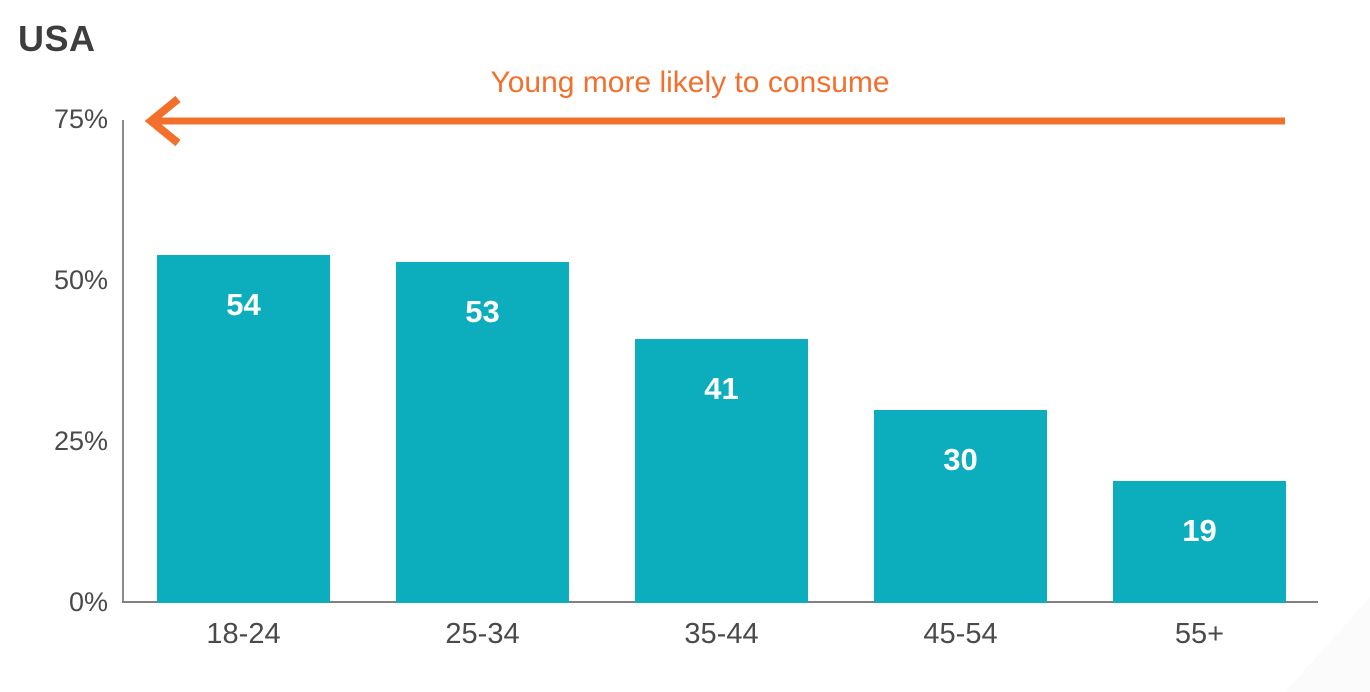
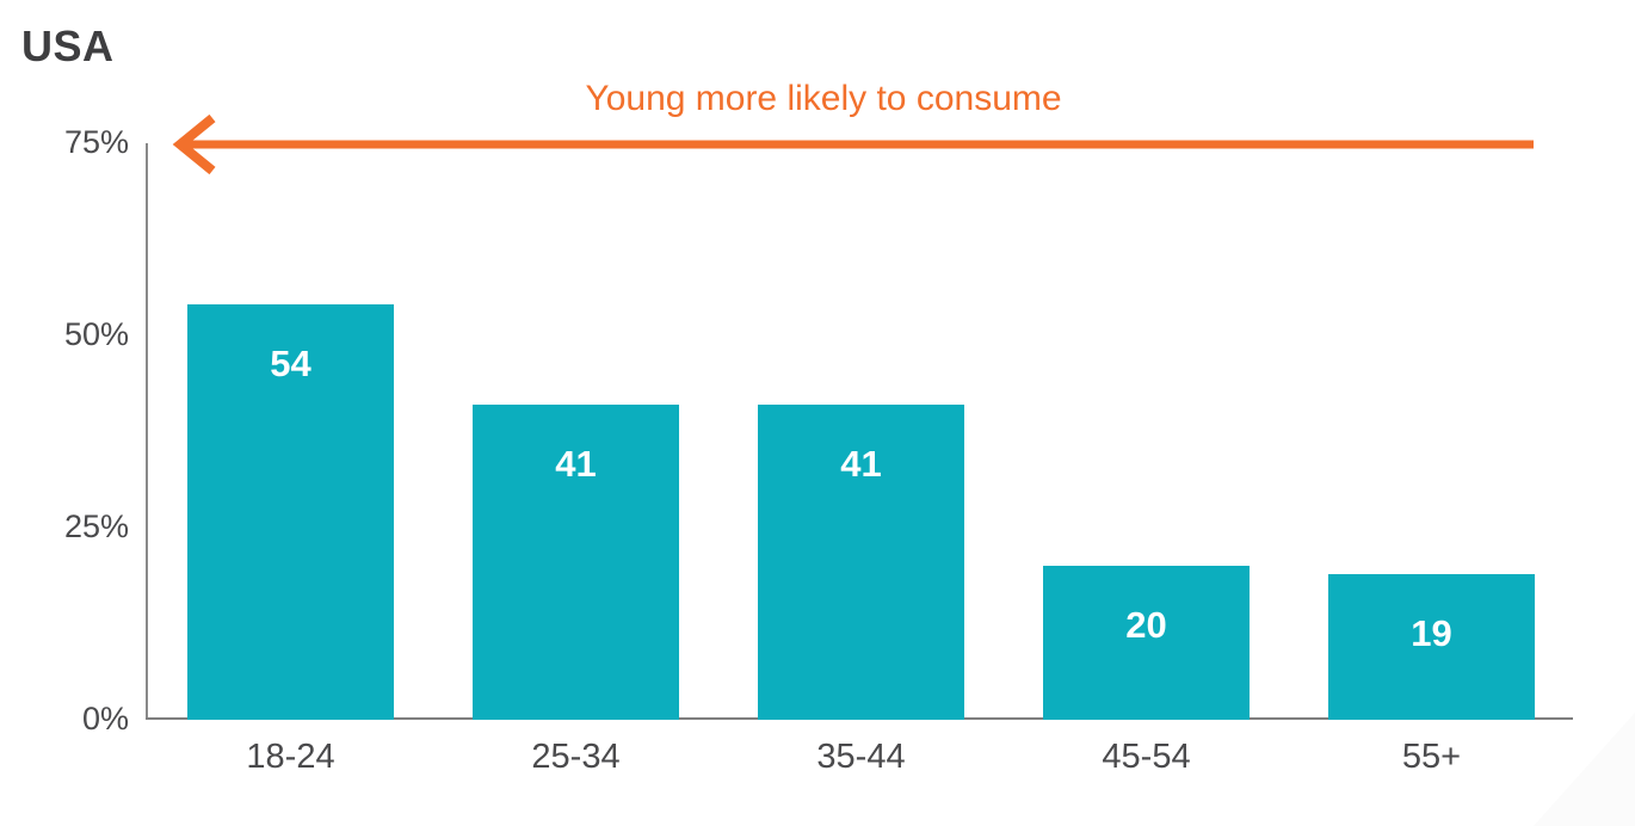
25-34: 53 -> 41
45-54: 30 -> 20
